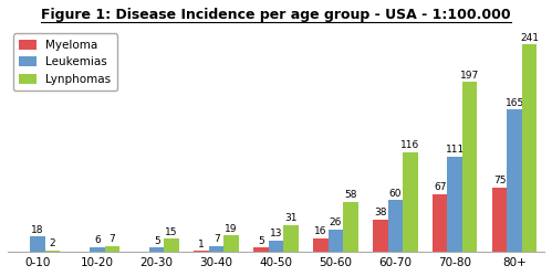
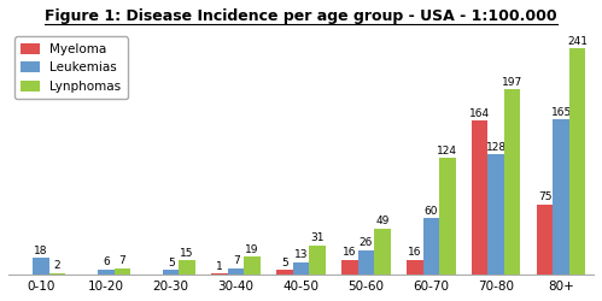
Lynphomas/50-60: 58 -> 49
Myeloma/60-70: 38 -> 16
Lynphomas/60-70: 116 -> 124
Myeloma/70-80: 67 -> 164
Leukemias/70-80: 111 -> 128
